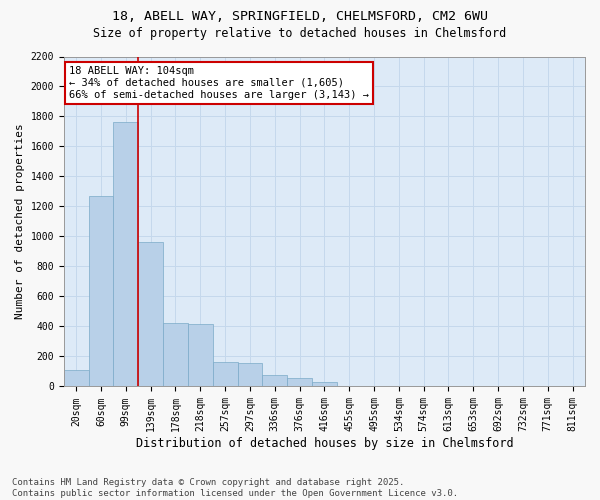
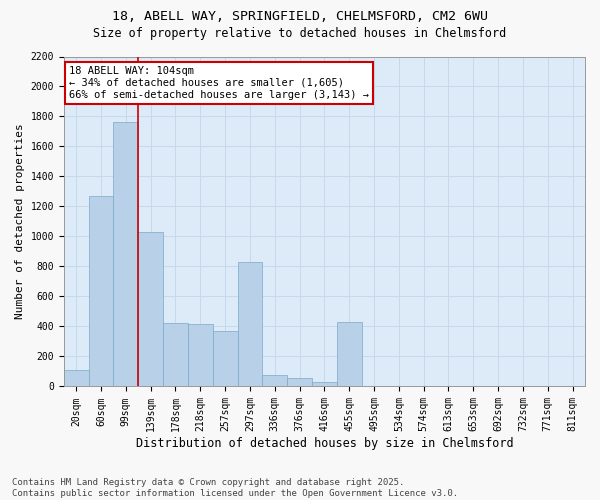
139sqm: 960 -> 1030
257sqm: 160 -> 370
297sqm: 160 -> 830
455sqm: 0 -> 430
